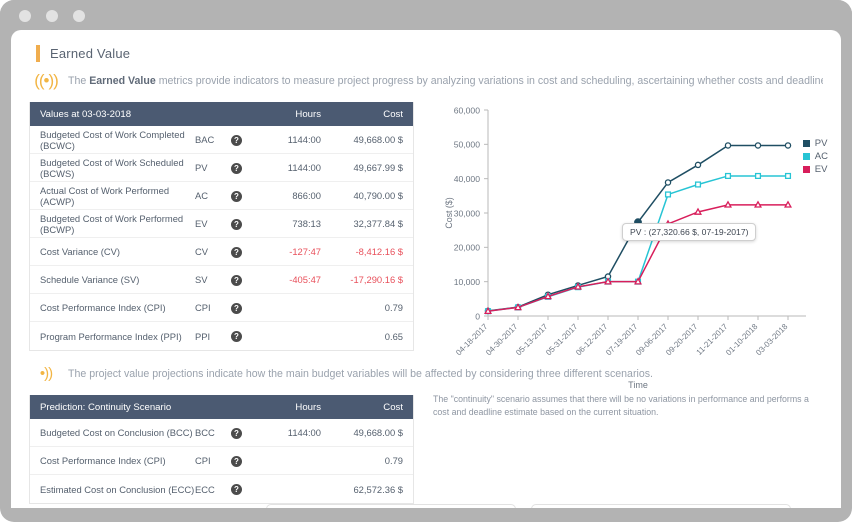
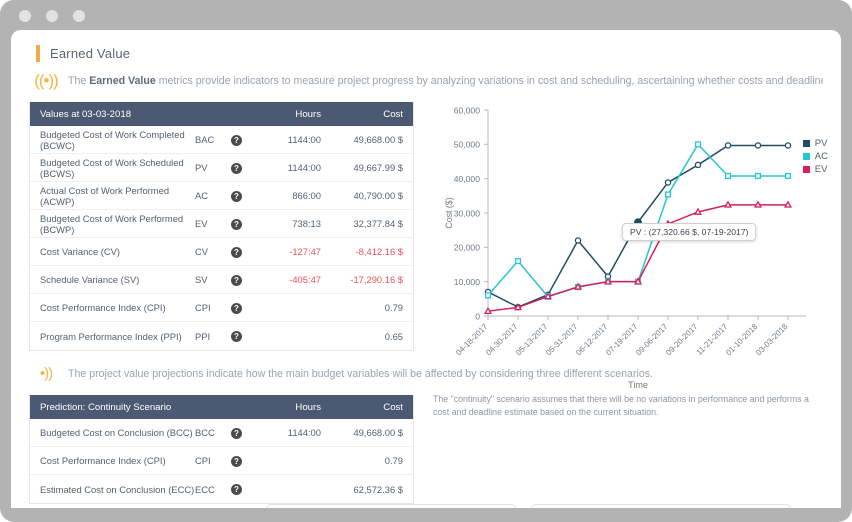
PV/04-18-2017: 2000 -> 7000
AC/04-18-2017: 1000 -> 6000
AC/04-30-2017: 2000 -> 16000
PV/05-31-2017: 9000 -> 22000
AC/09-20-2017: 38000 -> 50000
